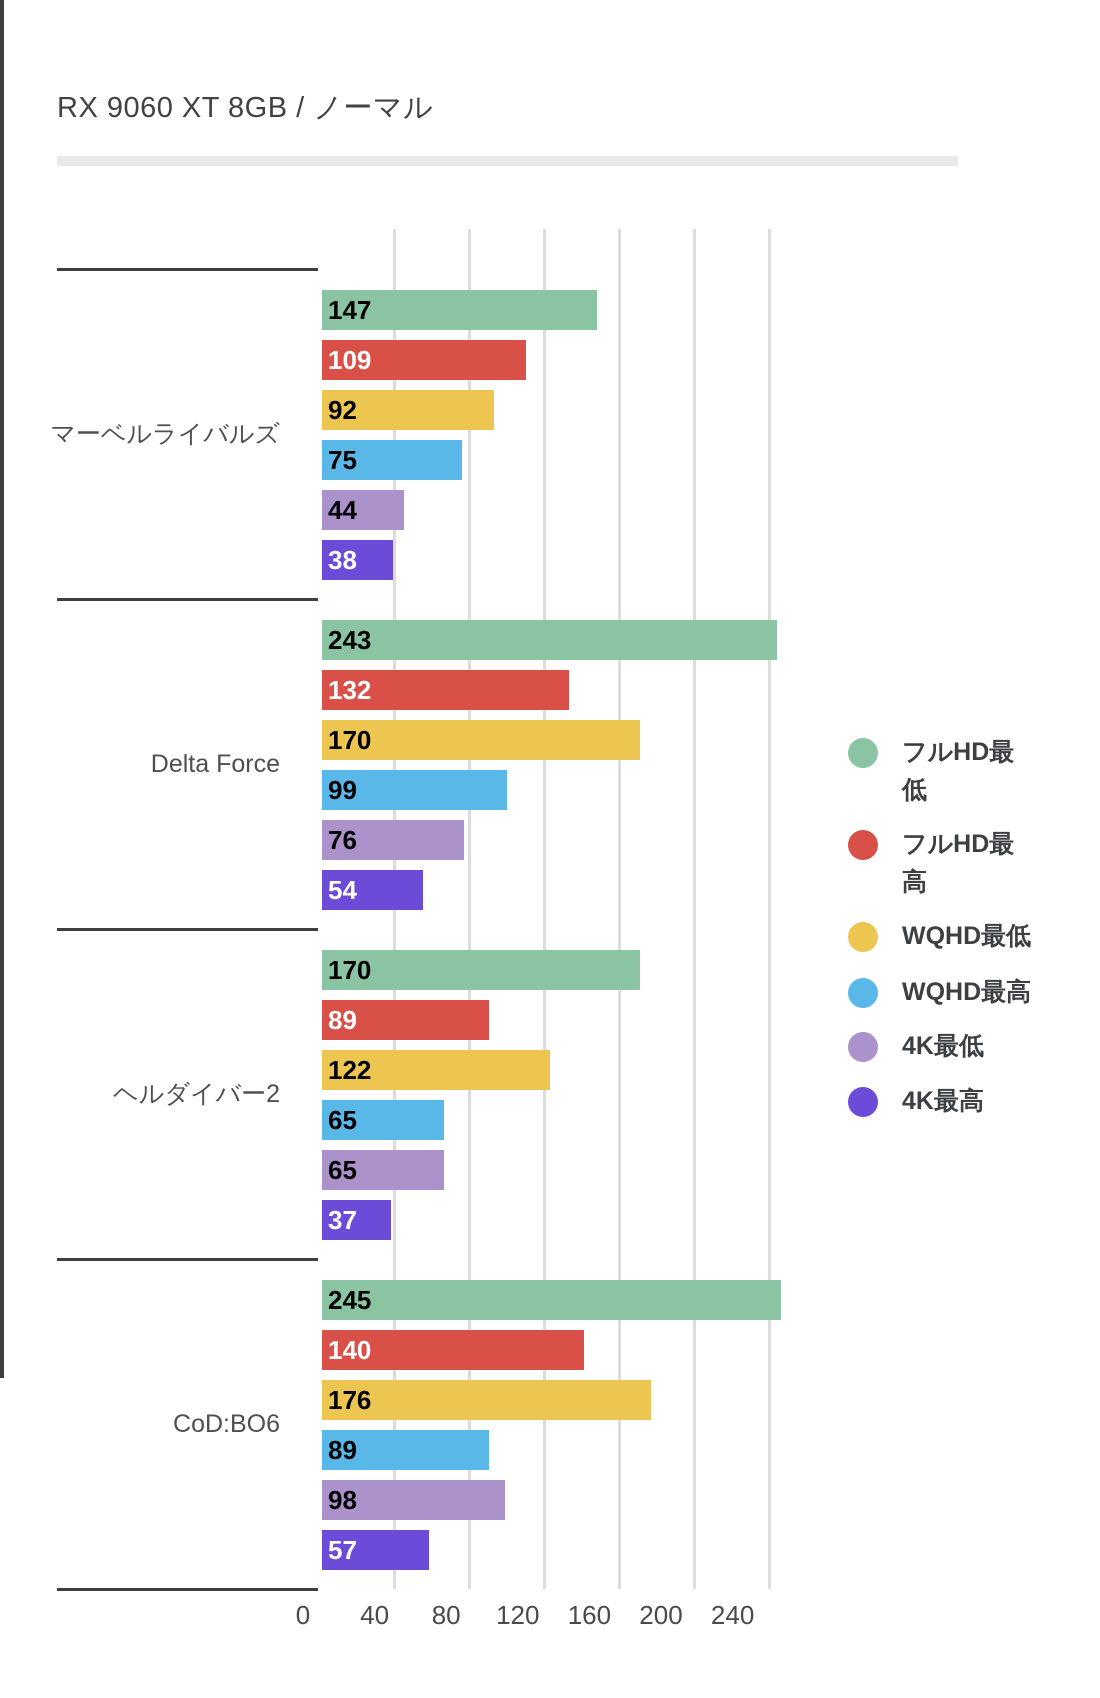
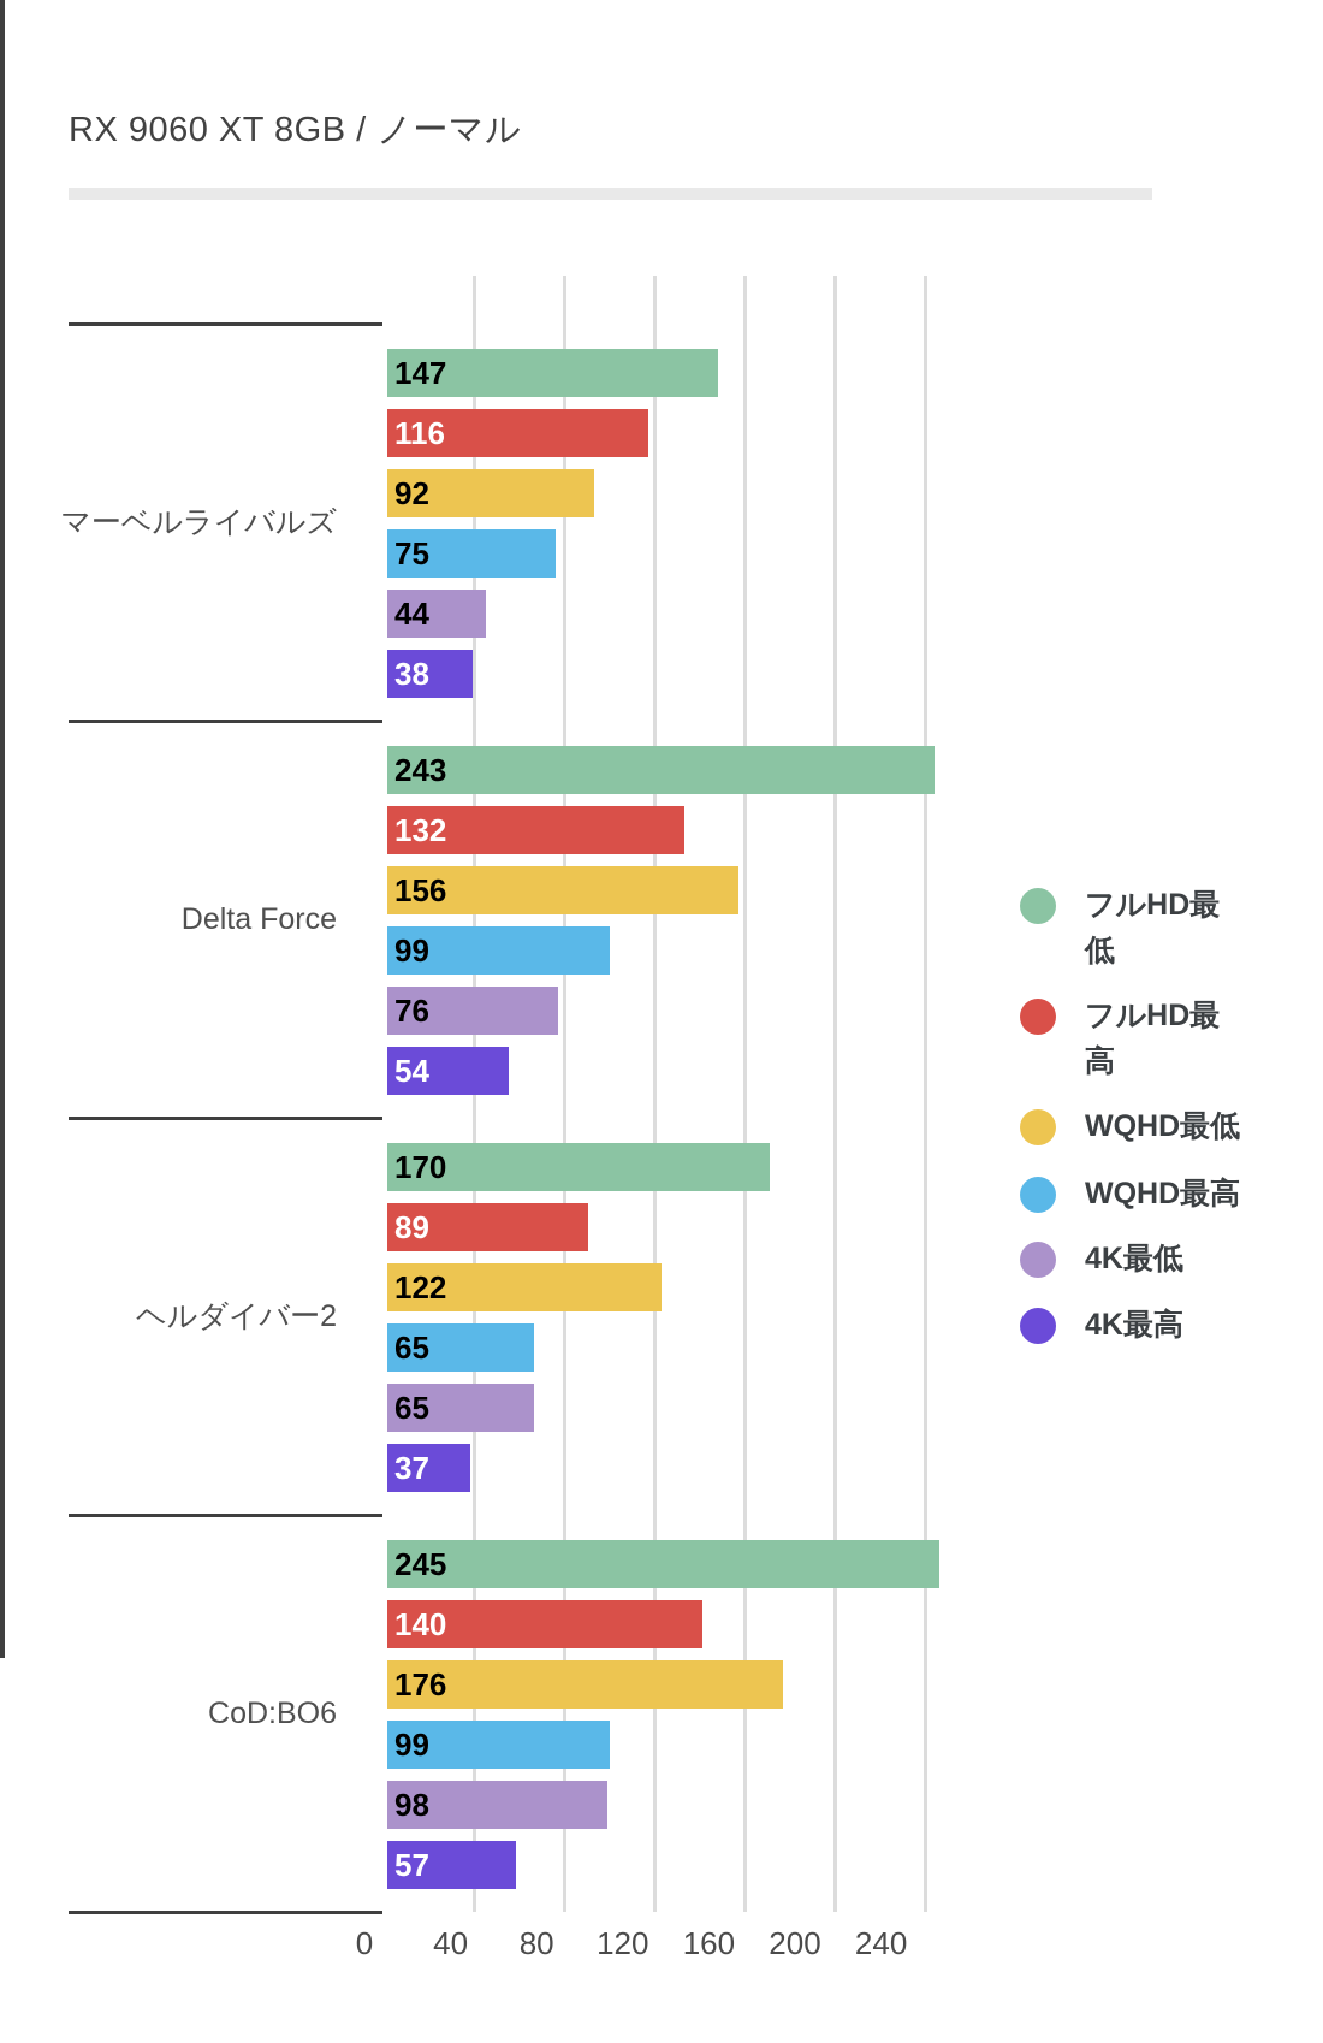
フルHD最高/マーベルライバルズ: 109 -> 116
WQHD最低/Delta Force: 170 -> 156
WQHD最高/CoD:BO6: 89 -> 99
